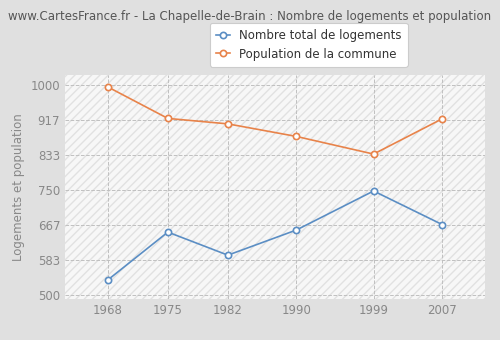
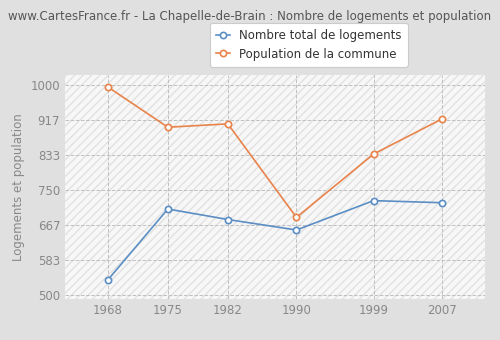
Nombre total de logements/1975: 650 -> 705
Population de la commune/1975: 921 -> 900
Nombre total de logements/1982: 595 -> 680
Population de la commune/1990: 878 -> 685
Nombre total de logements/1999: 748 -> 725
Nombre total de logements/2007: 668 -> 720
